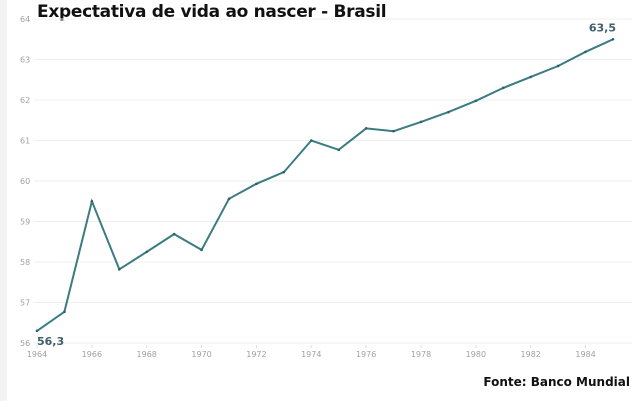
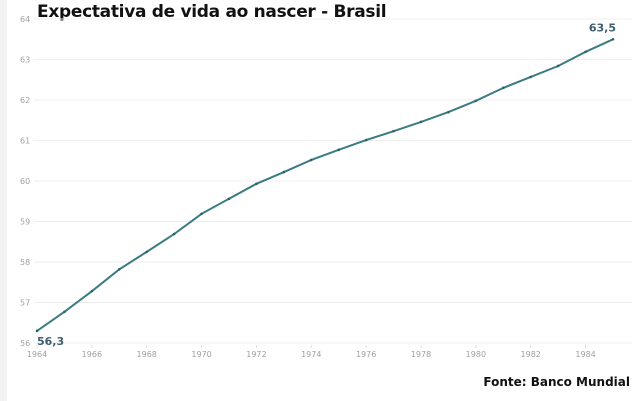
1966: 59.5 -> 57.3
1970: 58.3 -> 59.2
1974: 61.0 -> 60.5
1976: 61.3 -> 61.0
